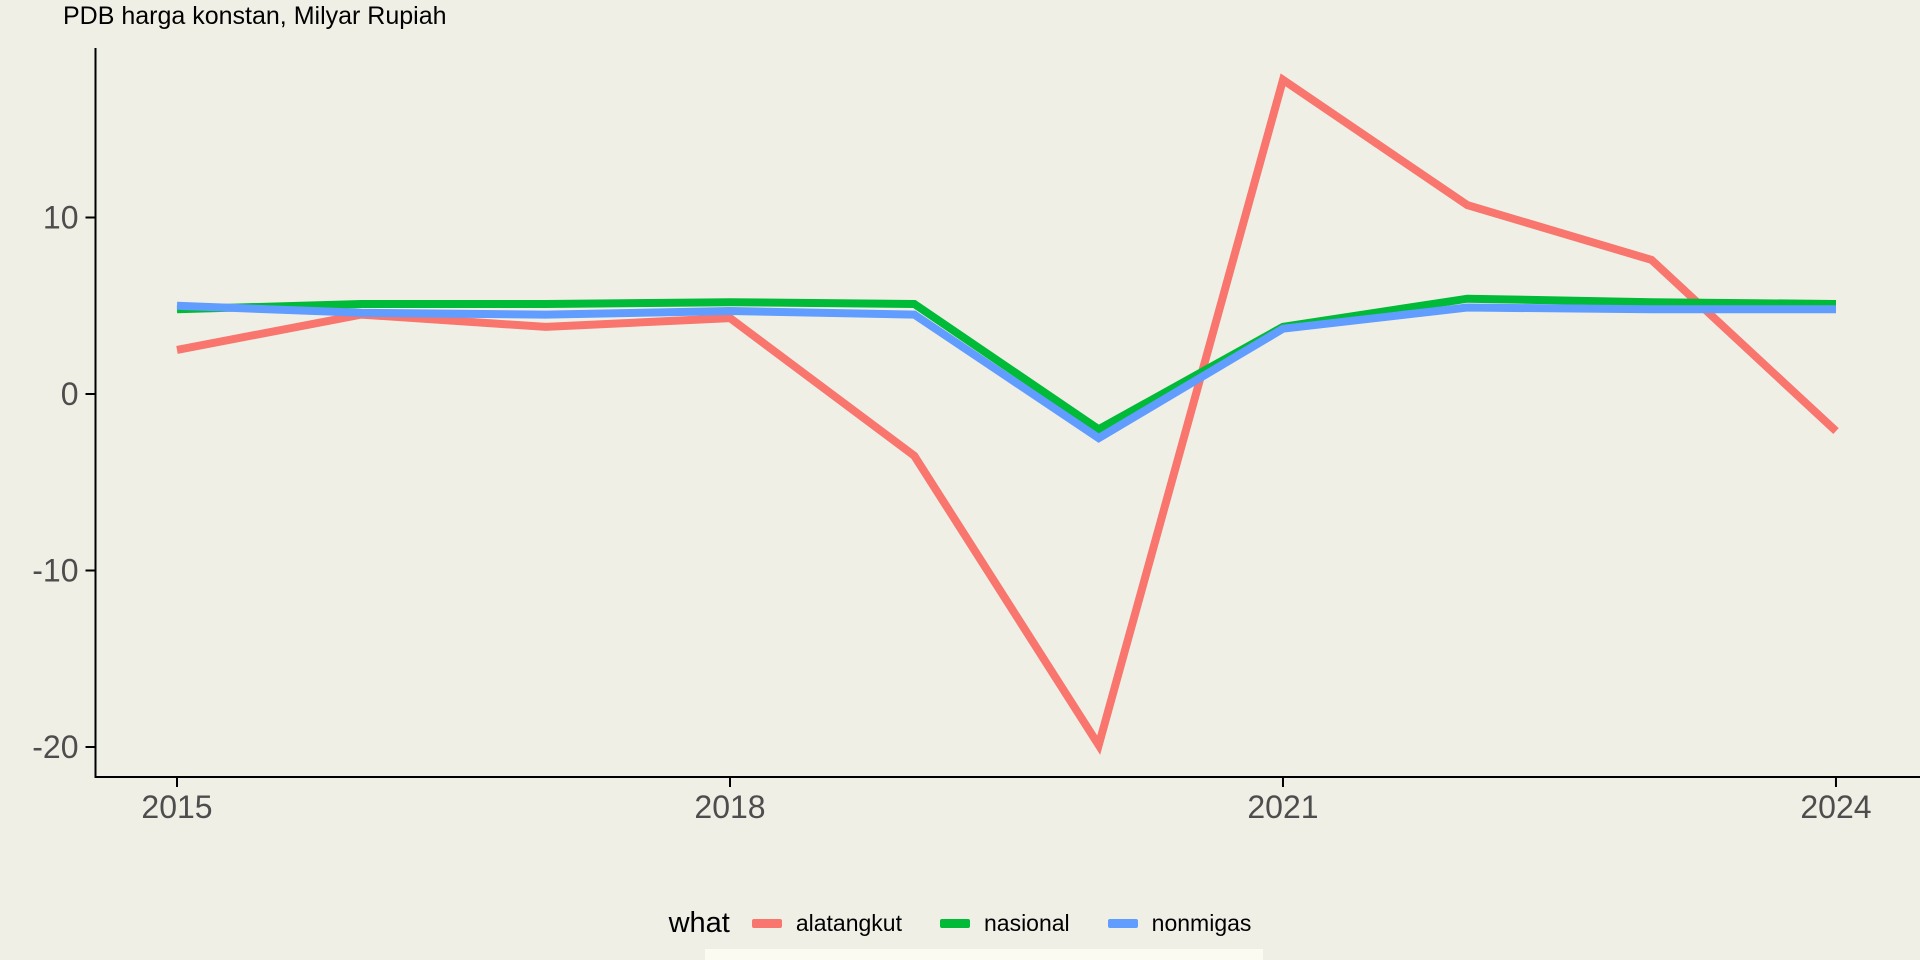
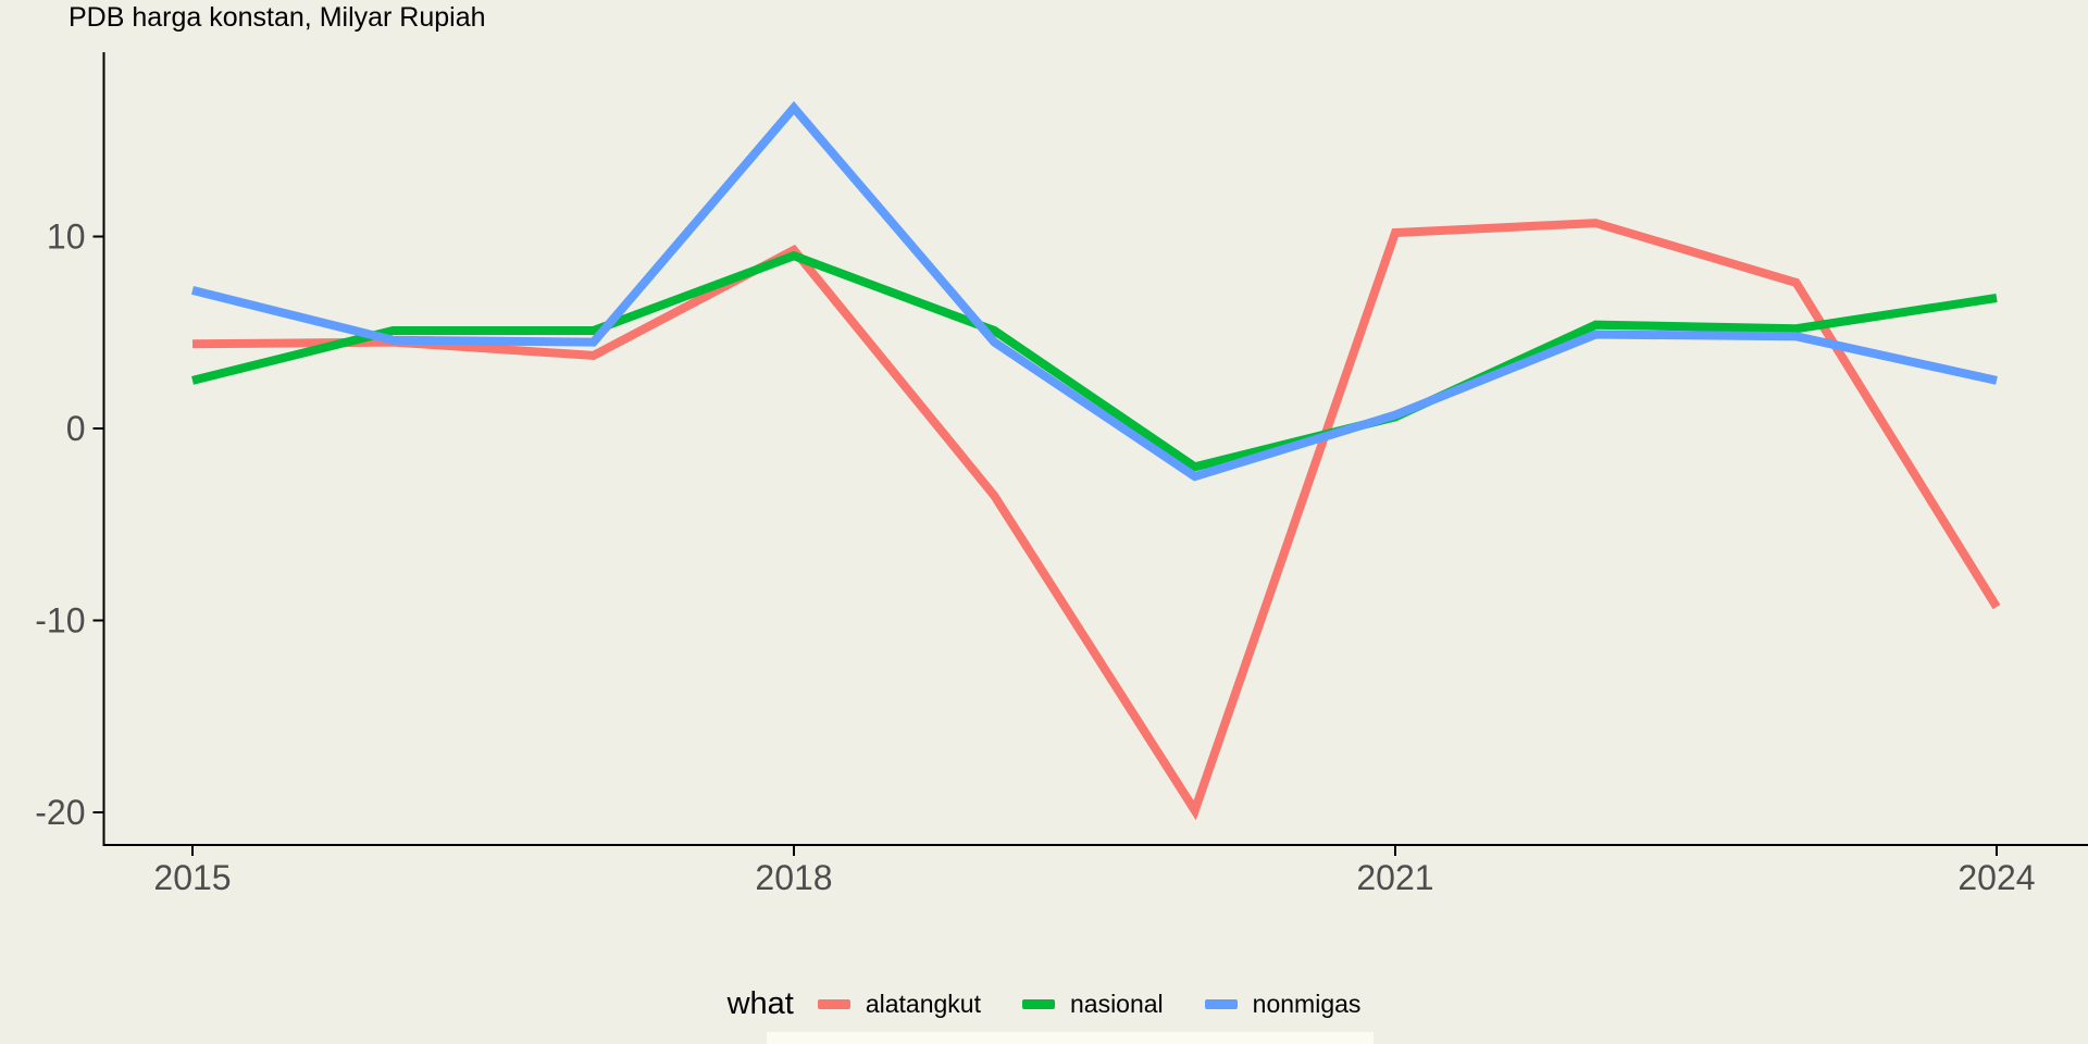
alatangkut/2015: 2.5 -> 4.4
nasional/2015: 4.8 -> 2.5
nonmigas/2015: 5.0 -> 7.2
alatangkut/2018: 4.3 -> 9.3
nasional/2018: 5.2 -> 9.0
nonmigas/2018: 4.7 -> 16.7
alatangkut/2021: 17.8 -> 10.2
nasional/2021: 3.8 -> 0.6
nonmigas/2021: 3.7 -> 0.7
alatangkut/2024: -2.1 -> -9.3
nasional/2024: 5.1 -> 6.8
nonmigas/2024: 4.8 -> 2.5
